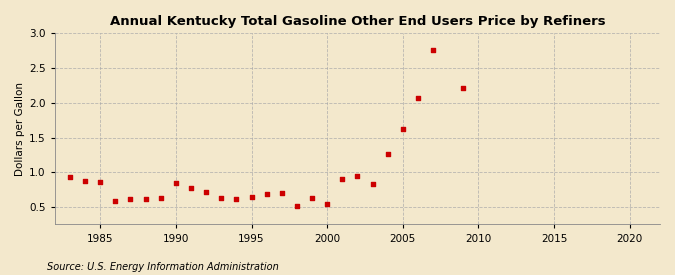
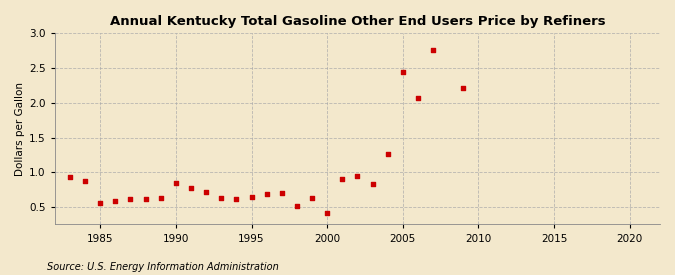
1985: 0.86 -> 0.56
2000: 0.54 -> 0.42
2005: 1.63 -> 2.44
